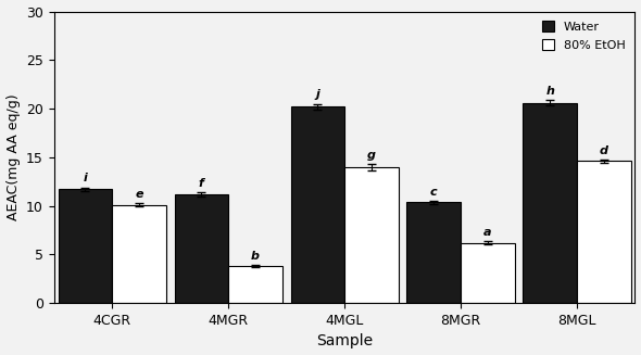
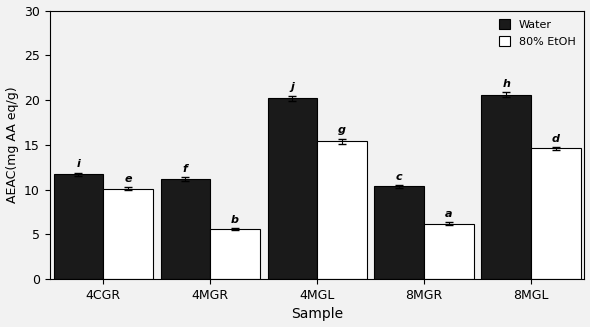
80% EtOH/4MGR: 3.8 -> 5.6
80% EtOH/4MGL: 14.0 -> 15.4
